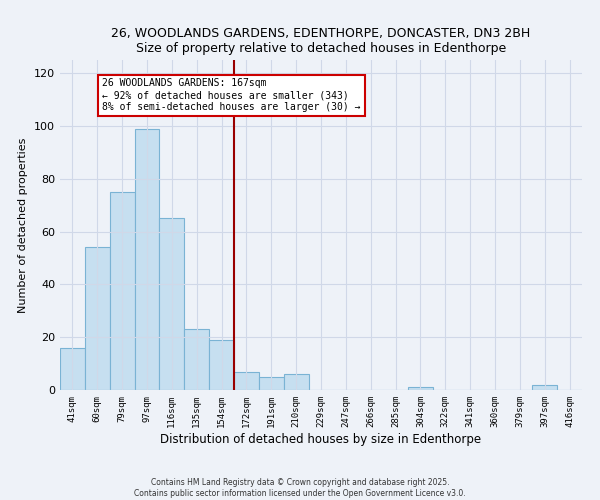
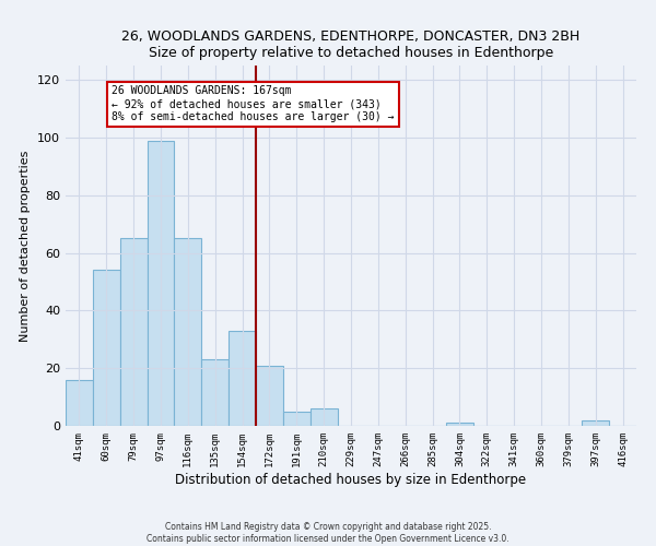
79sqm: 75 -> 65
154sqm: 19 -> 33
172sqm: 7 -> 21
